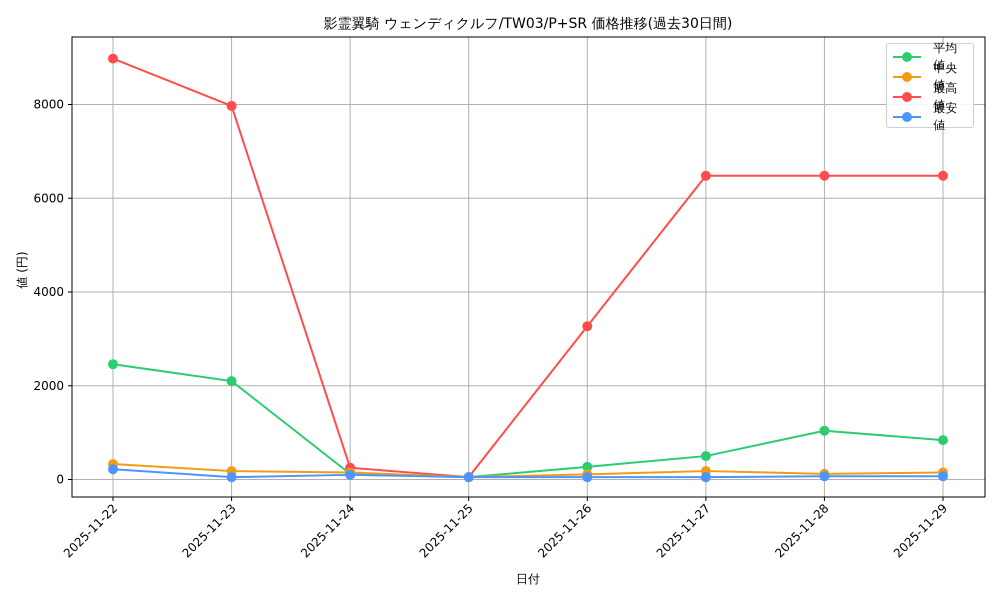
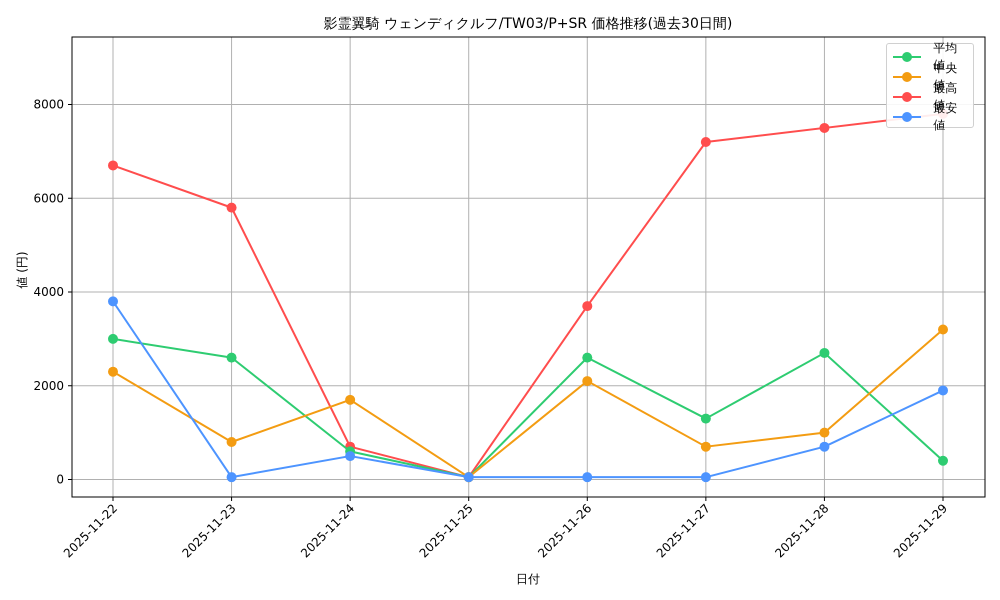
平均値/2025-11-22: 2500 -> 3000
中央値/2025-11-22: 300 -> 2300
最高値/2025-11-22: 9000 -> 6700
最安値/2025-11-22: 200 -> 3800
平均値/2025-11-23: 2100 -> 2600
中央値/2025-11-23: 200 -> 800
最高値/2025-11-23: 8000 -> 5800
平均値/2025-11-24: 100 -> 600
中央値/2025-11-24: 200 -> 1700
最高値/2025-11-24: 200 -> 700
最安値/2025-11-24: 100 -> 500
平均値/2025-11-26: 300 -> 2600
中央値/2025-11-26: 100 -> 2100
最高値/2025-11-26: 3300 -> 3700
平均値/2025-11-27: 500 -> 1300
中央値/2025-11-27: 200 -> 700
最高値/2025-11-27: 6500 -> 7200
平均値/2025-11-28: 1000 -> 2700
中央値/2025-11-28: 100 -> 1000
最高値/2025-11-28: 6500 -> 7500
最安値/2025-11-28: 100 -> 700
平均値/2025-11-29: 800 -> 400
中央値/2025-11-29: 200 -> 3200
最高値/2025-11-29: 6500 -> 7800
最安値/2025-11-29: 100 -> 1900
